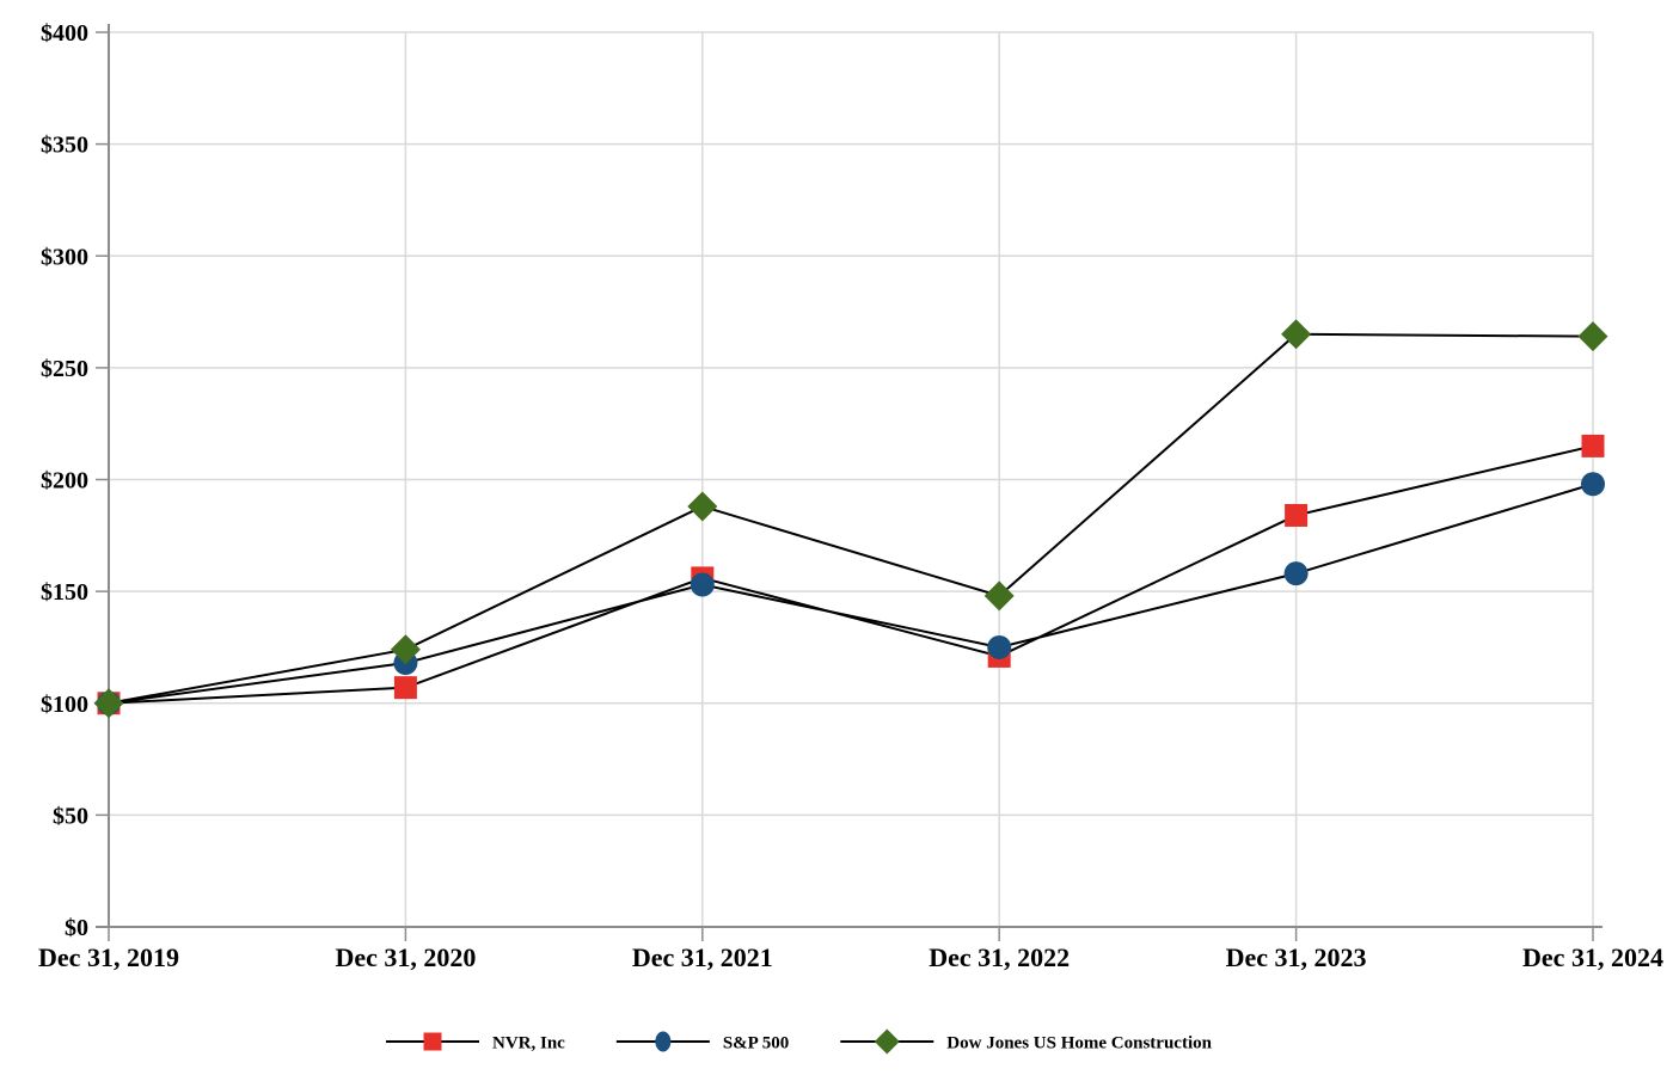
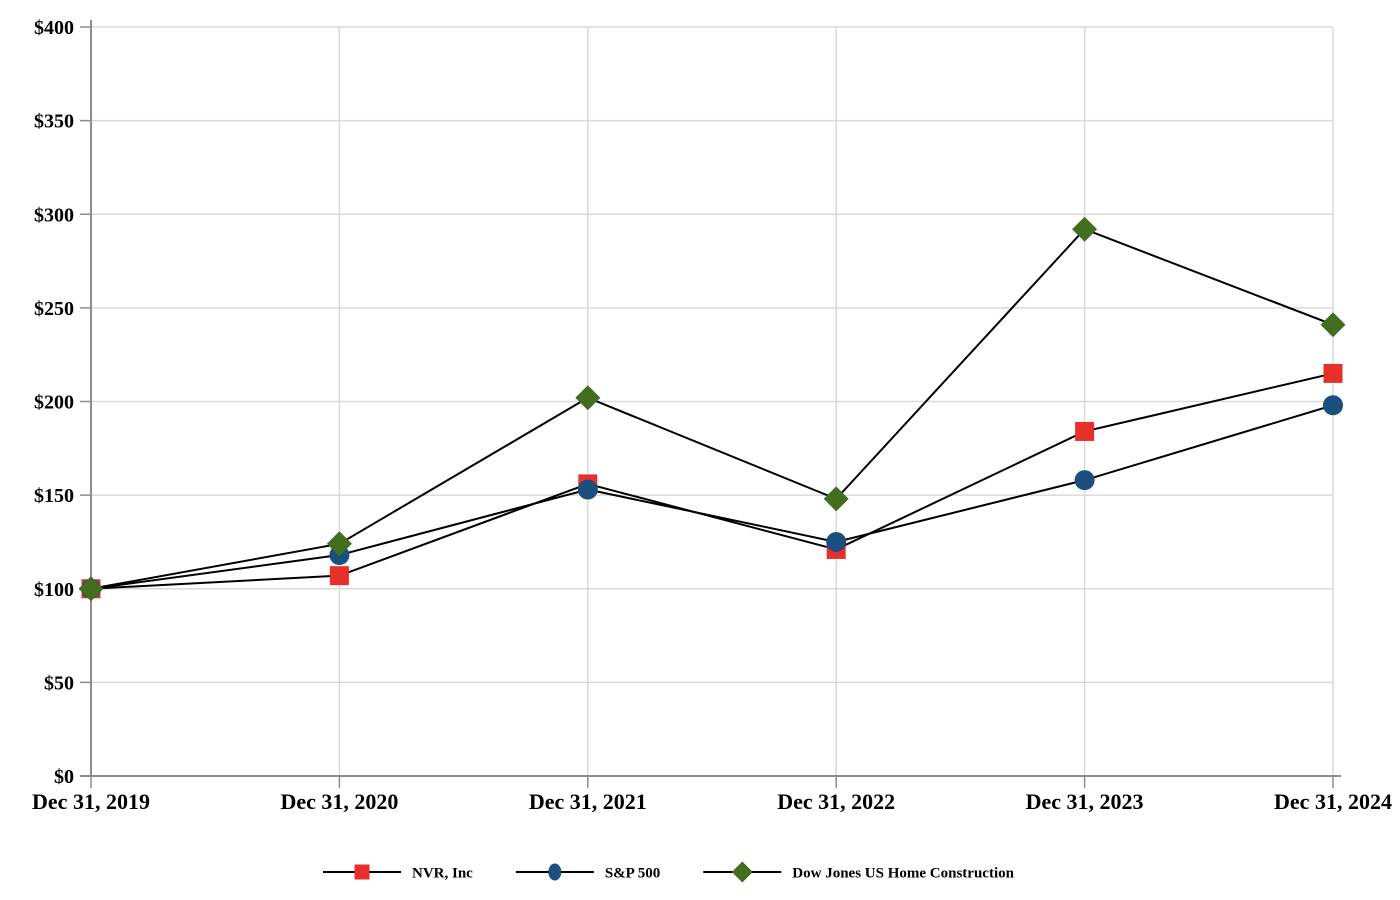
Dow Jones US Home Construction/Dec 31, 2021: $188 -> $202
Dow Jones US Home Construction/Dec 31, 2023: $265 -> $292
Dow Jones US Home Construction/Dec 31, 2024: $264 -> $241
